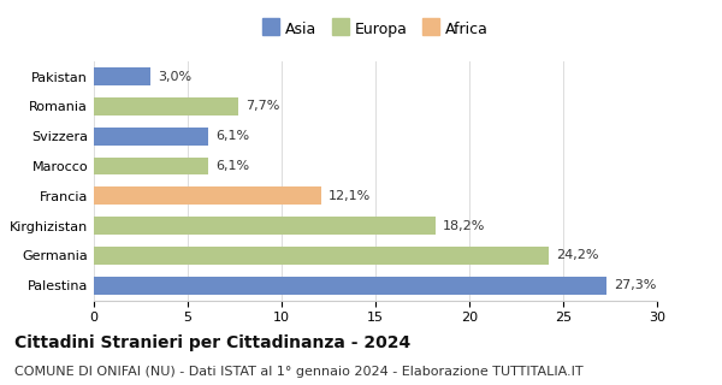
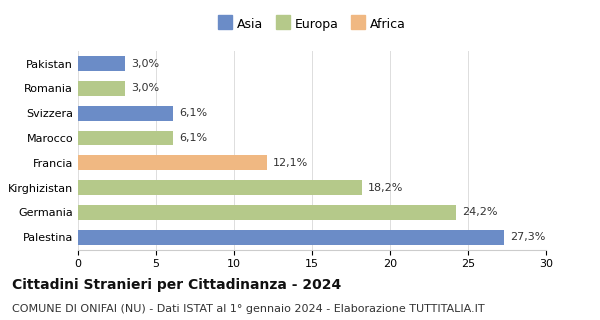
Romania: 7,7% -> 3,0%
